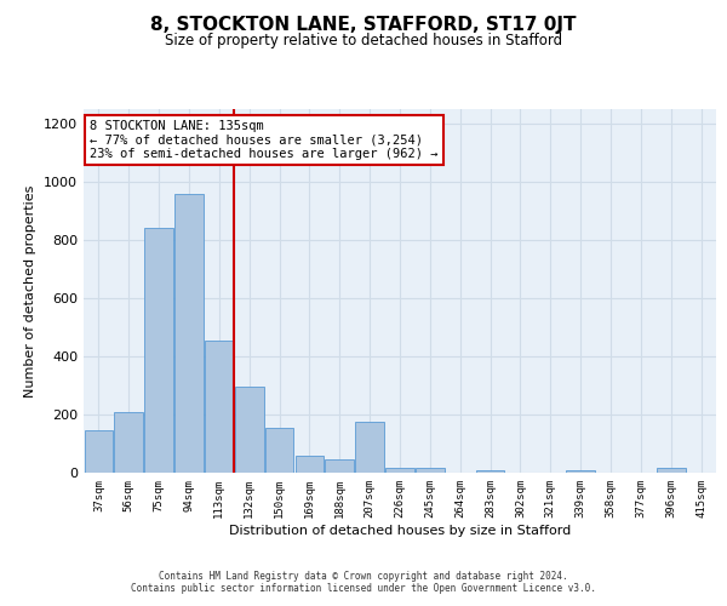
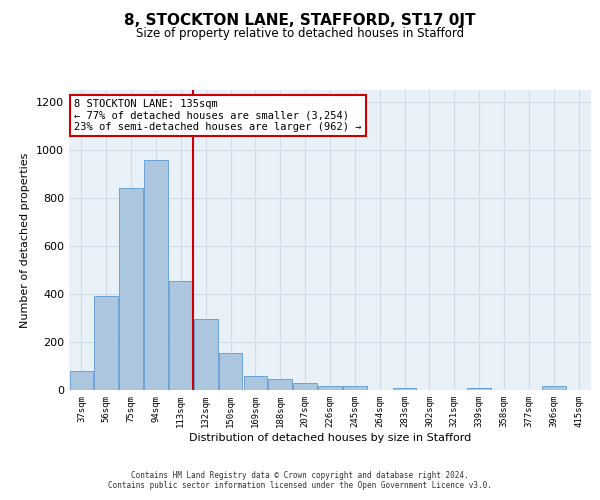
37sqm: 145 -> 80
56sqm: 210 -> 390
207sqm: 175 -> 30
